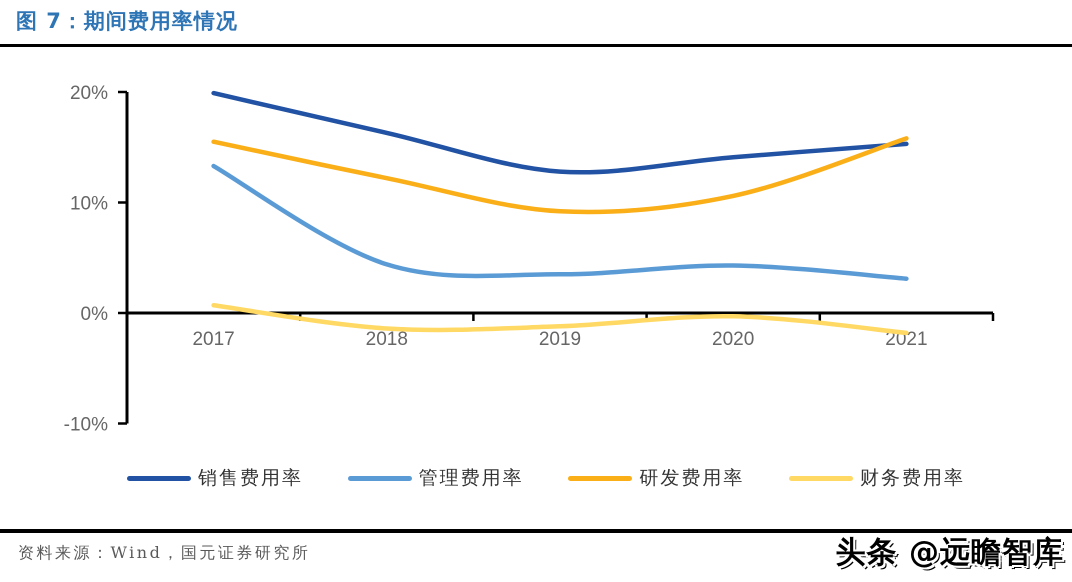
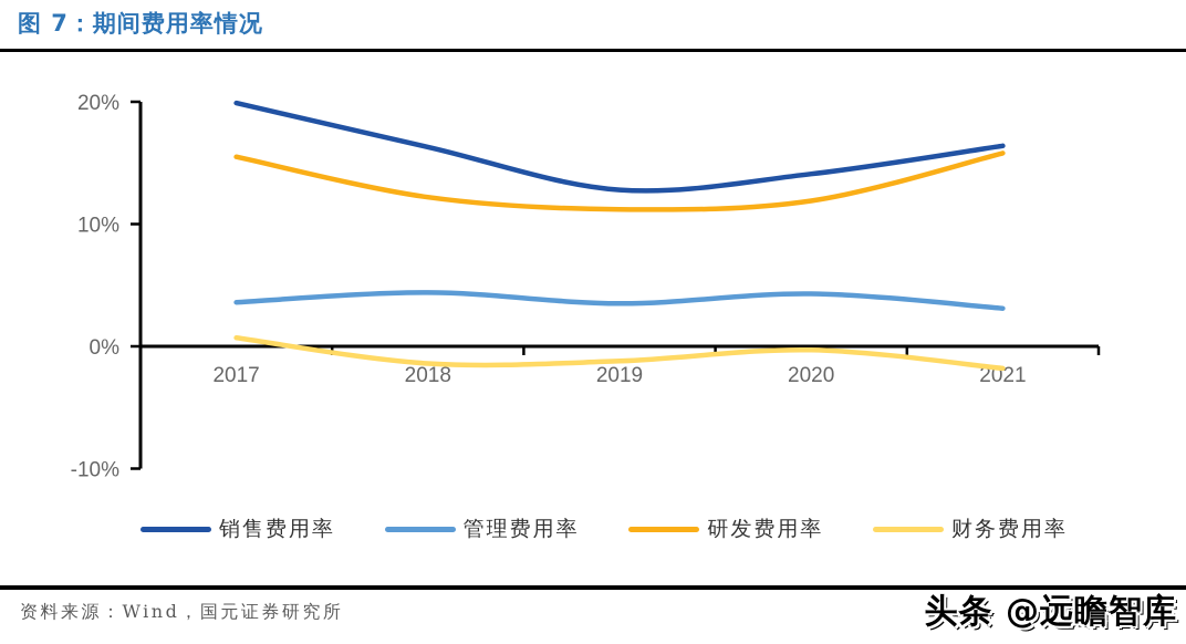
管理费用率/2017: 13.3% -> 3.6%
研发费用率/2019: 9.2% -> 11.2%
研发费用率/2020: 10.6% -> 11.9%
销售费用率/2021: 15.3% -> 16.4%
